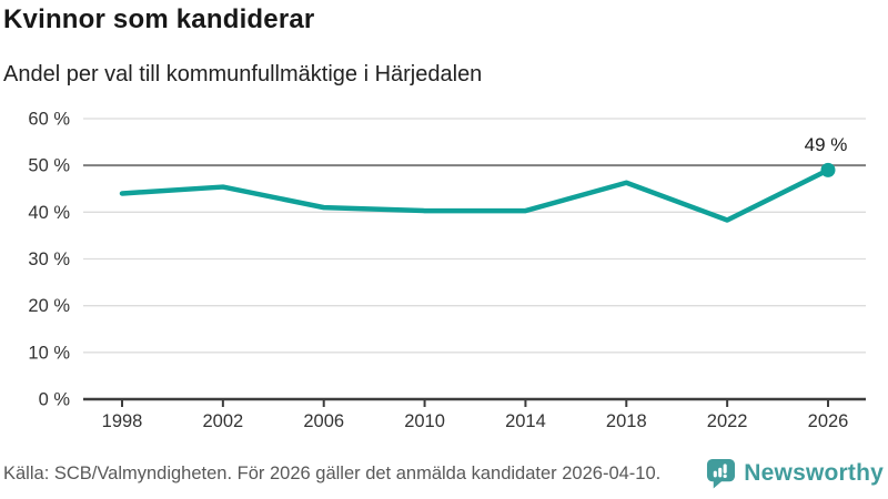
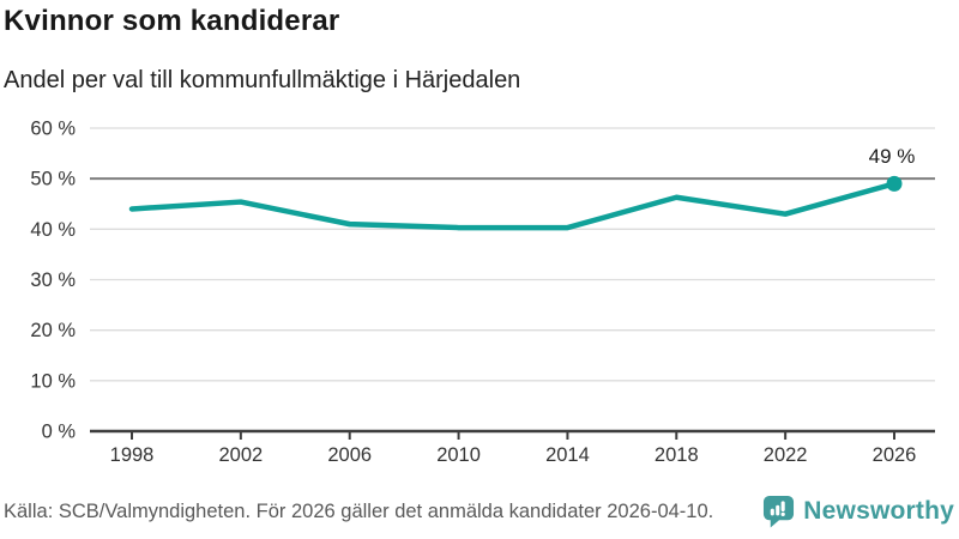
2022: 38% -> 43%
